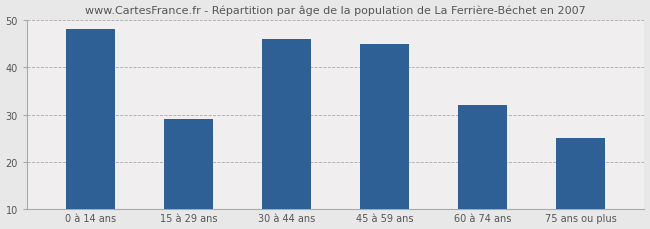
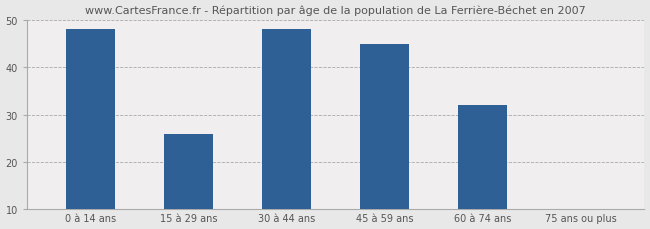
15 à 29 ans: 29 -> 26
30 à 44 ans: 46 -> 48
75 ans ou plus: 25 -> 10
